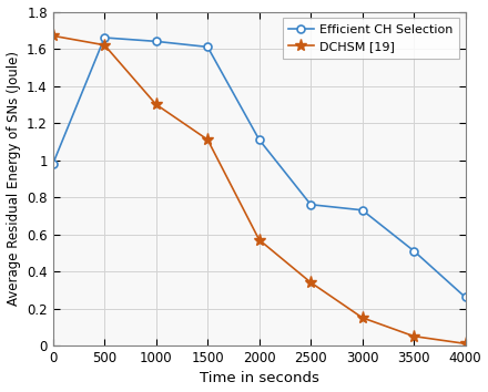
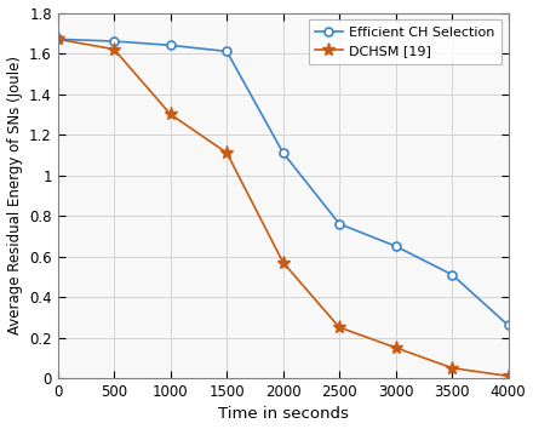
Efficient CH Selection/0: 0.98 -> 1.67
DCHSM [19]/2500: 0.34 -> 0.25
Efficient CH Selection/3000: 0.73 -> 0.65
